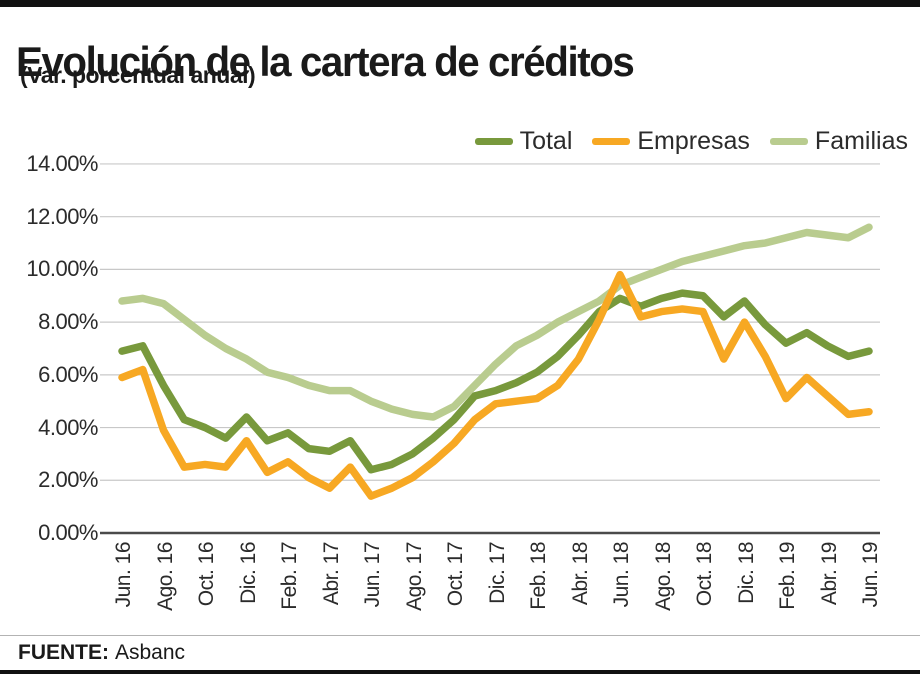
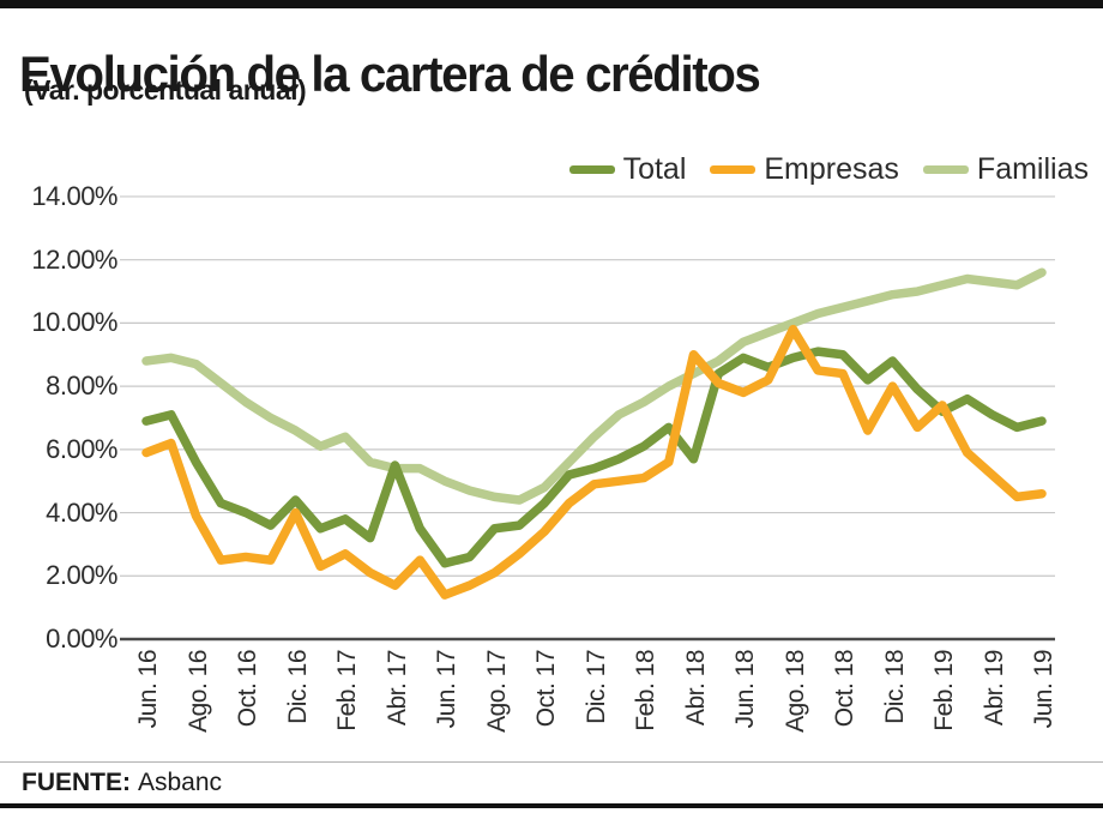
Empresas/Dic.16: 3.5% -> 4.0%
Familias/Feb.17: 5.9% -> 6.4%
Total/Abr.17: 3.1% -> 5.5%
Total/Ago.17: 3.0% -> 3.5%
Total/Abr.18: 7.5% -> 5.7%
Empresas/Abr.18: 6.6% -> 9.0%
Empresas/Jun.18: 9.8% -> 7.8%
Empresas/Ago.18: 8.4% -> 9.8%
Empresas/Feb.19: 5.1% -> 7.4%
